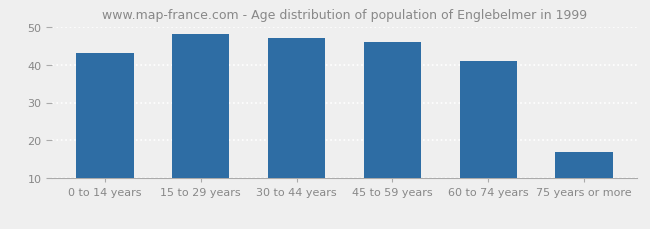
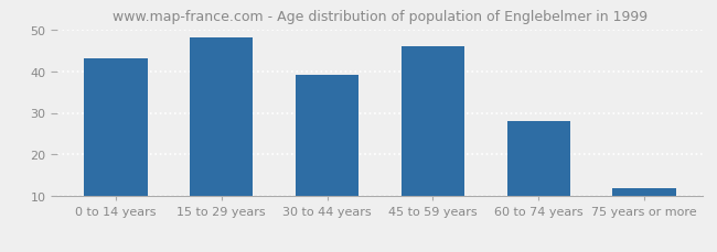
30 to 44 years: 47 -> 39
60 to 74 years: 41 -> 28
75 years or more: 17 -> 12
